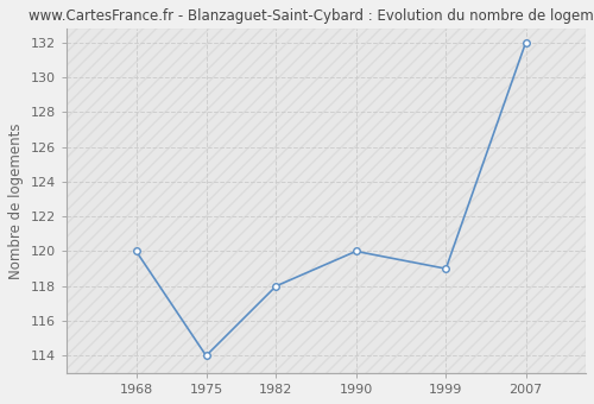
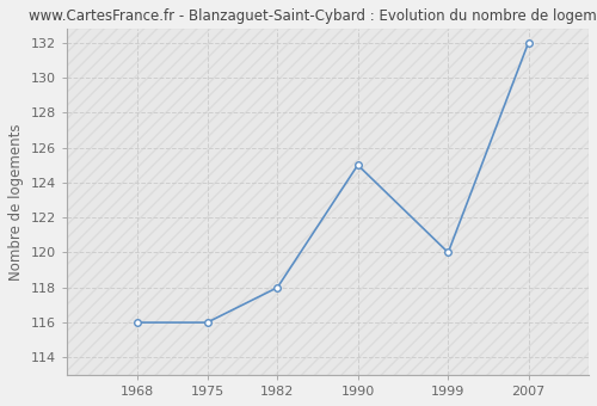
1968: 120 -> 116
1975: 114 -> 116
1990: 120 -> 125
1999: 119 -> 120
